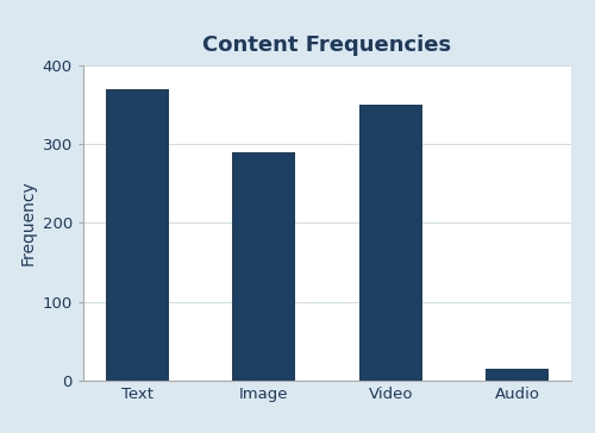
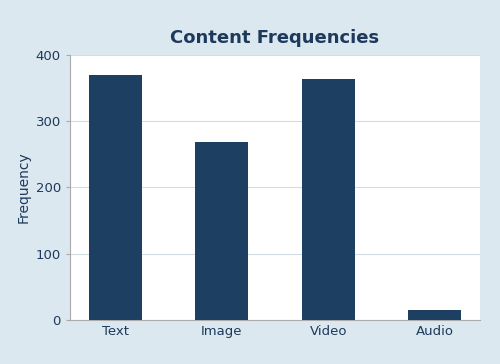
Image: 290 -> 268
Video: 350 -> 364
